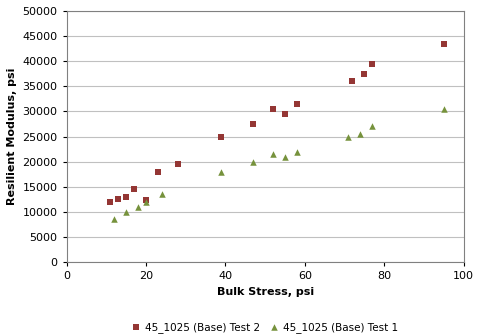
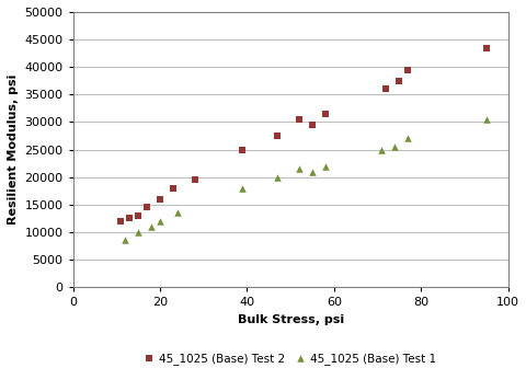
45_1025 (Base) Test 2/20: 12400 -> 16000
